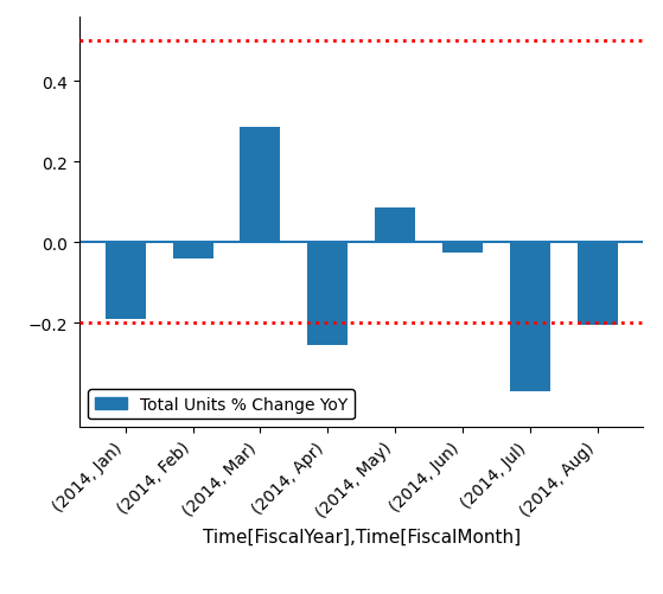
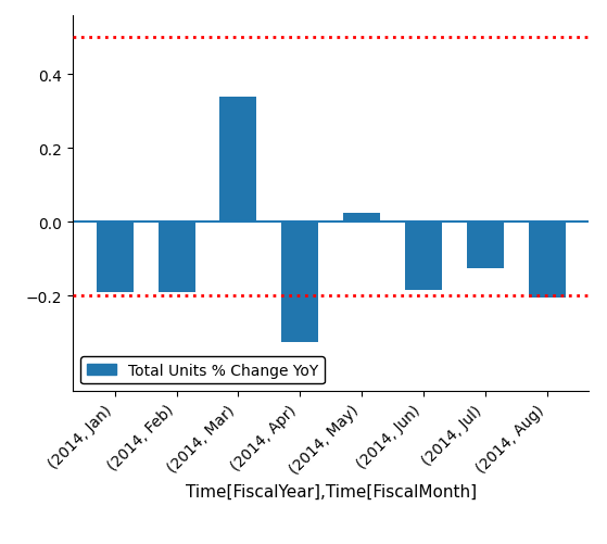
(2014, Feb): -0.040 -> -0.190
(2014, Mar): 0.285 -> 0.340
(2014, Apr): -0.255 -> -0.325
(2014, May): 0.085 -> 0.025
(2014, Jun): -0.025 -> -0.185
(2014, Jul): -0.370 -> -0.125
